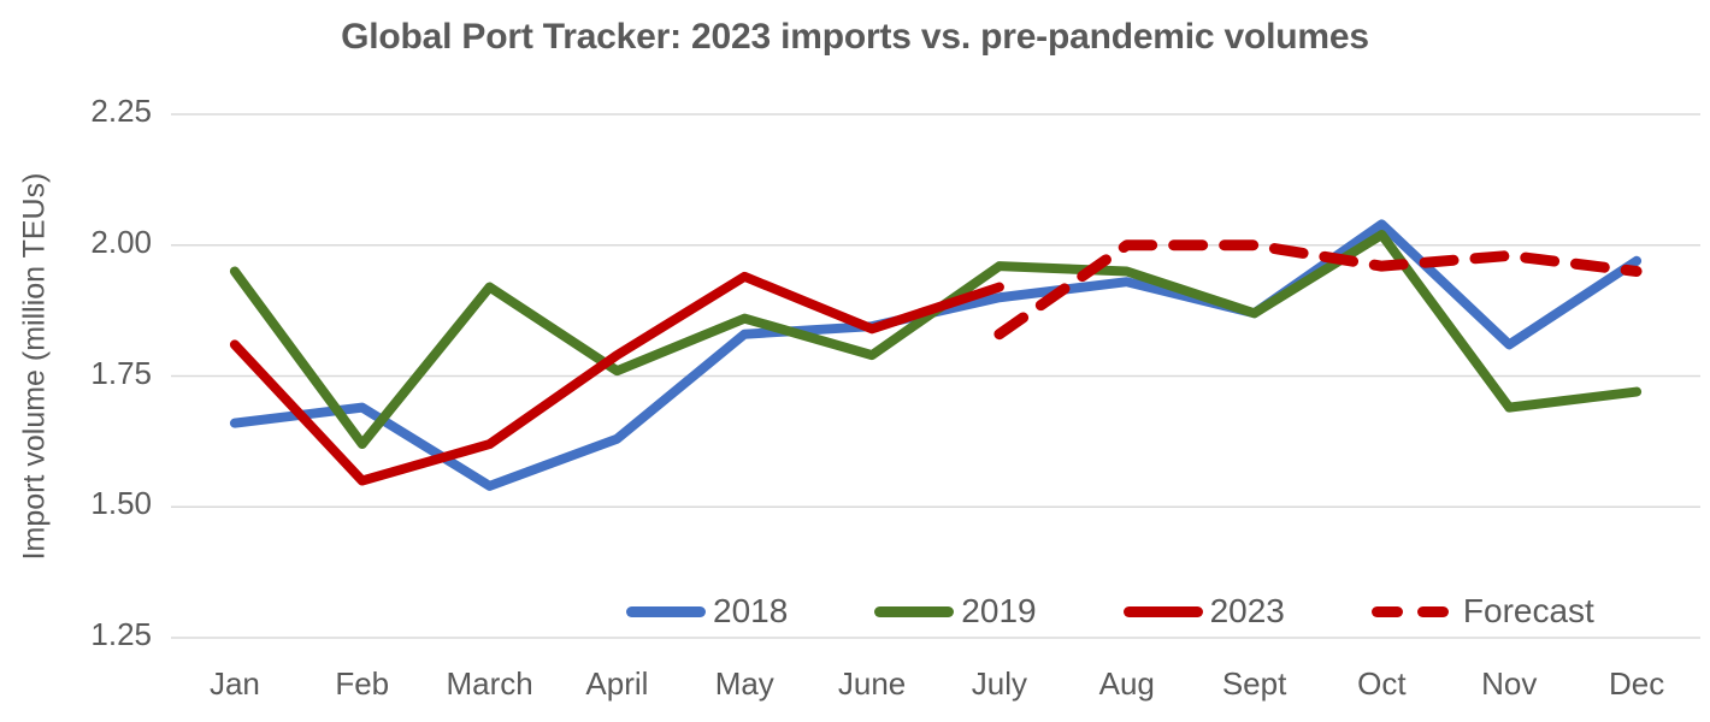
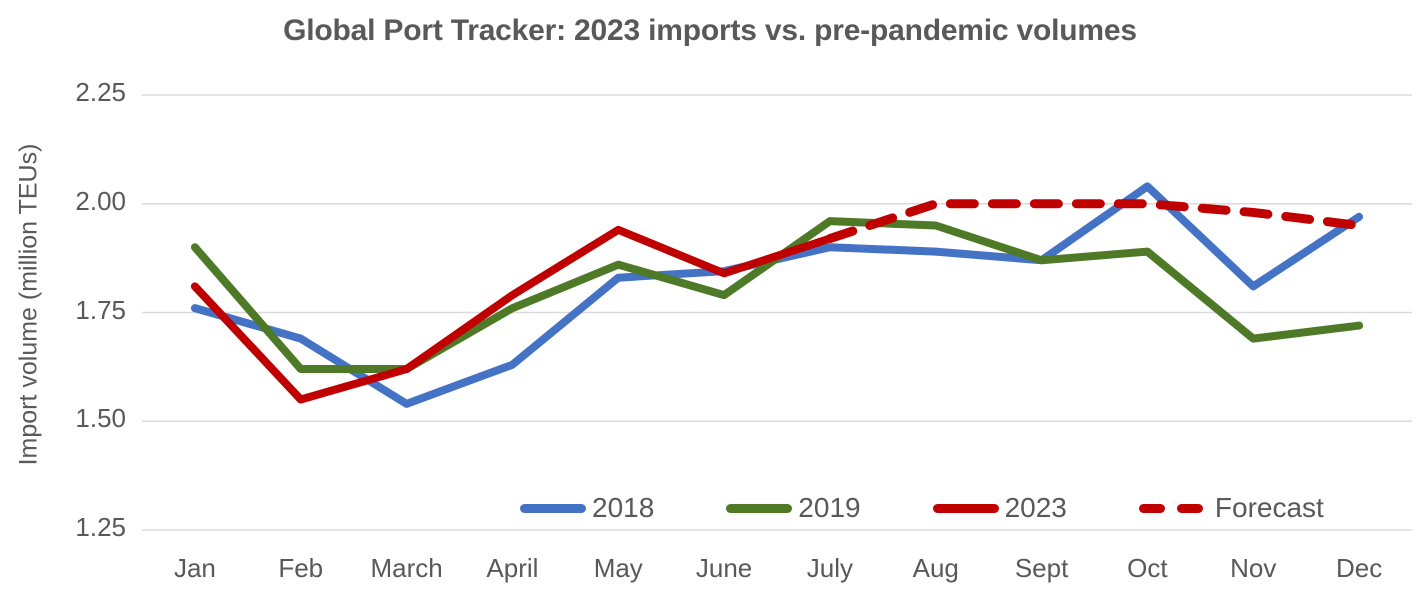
2018/Jan: 1.66 -> 1.76
2019/Jan: 1.95 -> 1.90
2019/March: 1.92 -> 1.62
Forecast/July: 1.83 -> 1.92
2018/Aug: 1.93 -> 1.89
2019/Oct: 2.02 -> 1.89
Forecast/Oct: 1.96 -> 2.00
